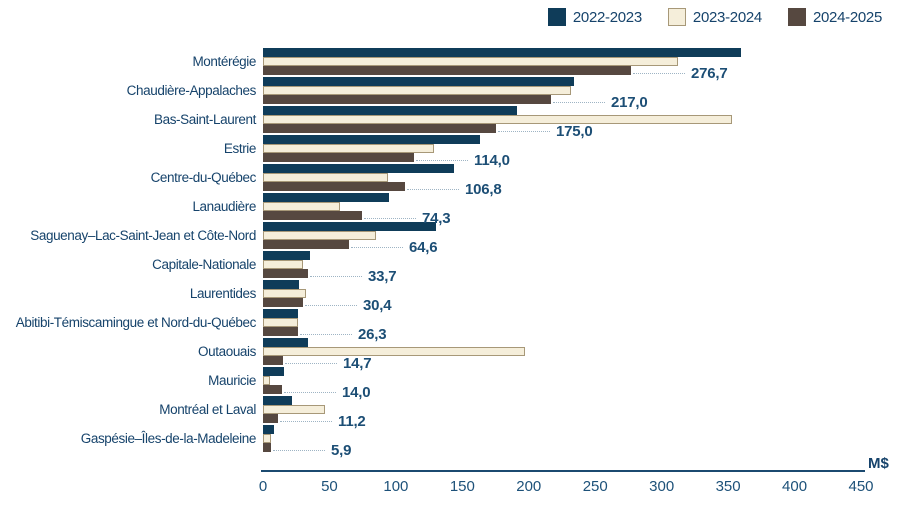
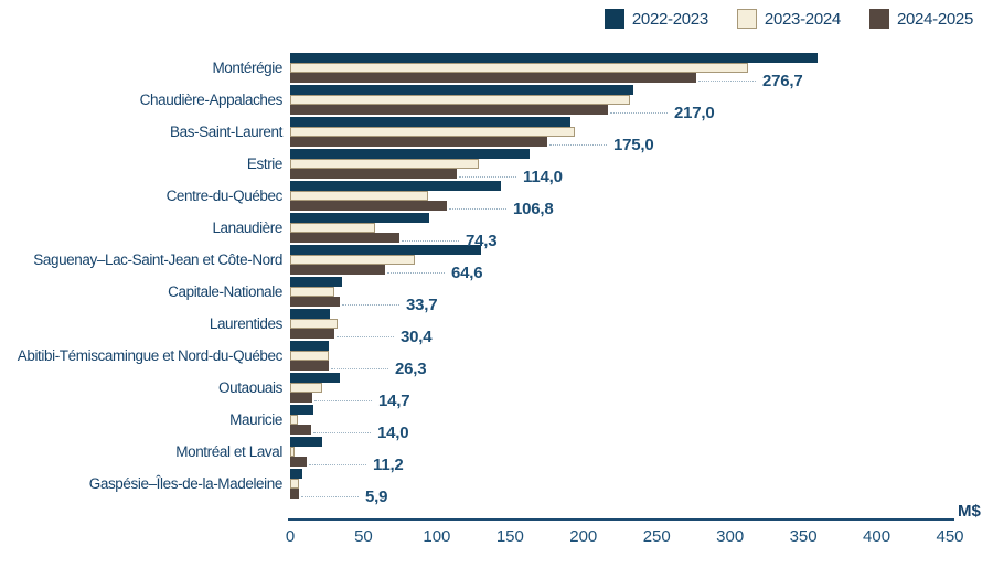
2023-2024/Bas-Saint-Laurent: 353 -> 194
2023-2024/Outaouais: 197 -> 22
2023-2024/Montréal et Laval: 47 -> 3
